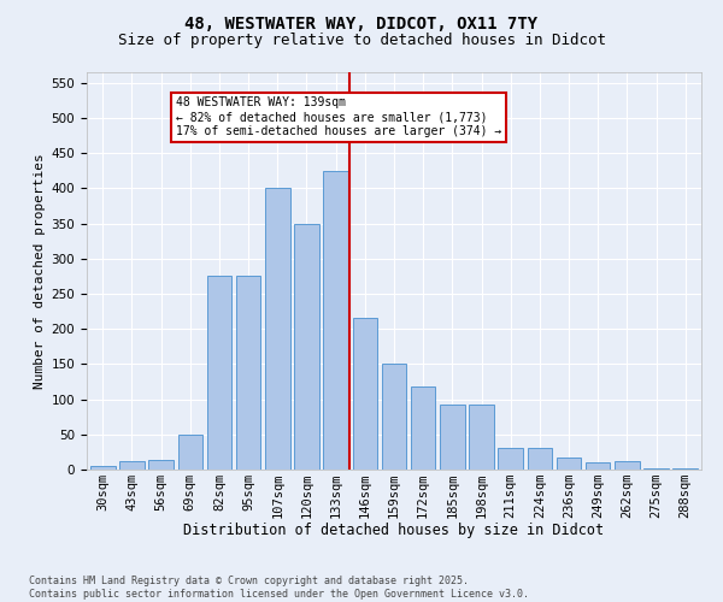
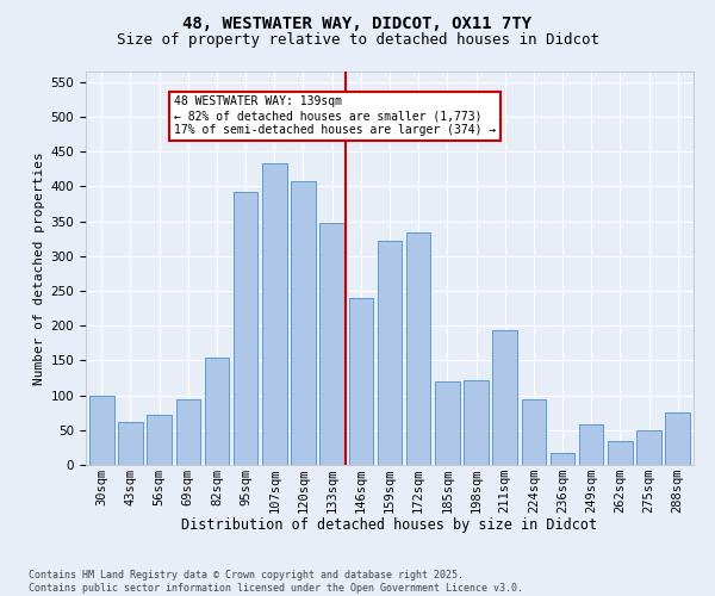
30sqm: 5 -> 100
43sqm: 12 -> 62
56sqm: 14 -> 72
69sqm: 50 -> 94
82sqm: 275 -> 154
95sqm: 275 -> 392
107sqm: 400 -> 434
120sqm: 350 -> 408
133sqm: 425 -> 348
146sqm: 215 -> 240
159sqm: 150 -> 322
172sqm: 118 -> 334
185sqm: 93 -> 120
198sqm: 93 -> 122
211sqm: 30 -> 194
224sqm: 30 -> 94
249sqm: 10 -> 58
262sqm: 12 -> 34
275sqm: 2 -> 50
288sqm: 2 -> 76
